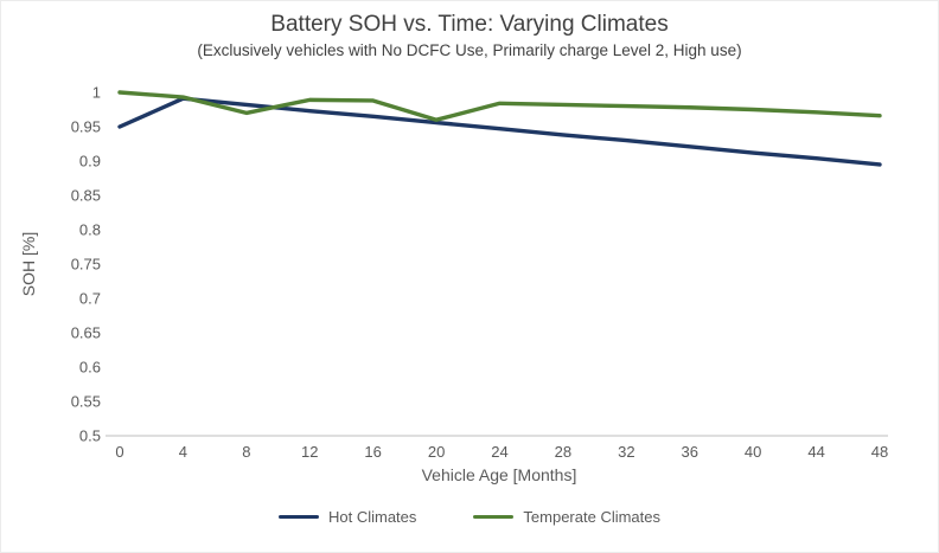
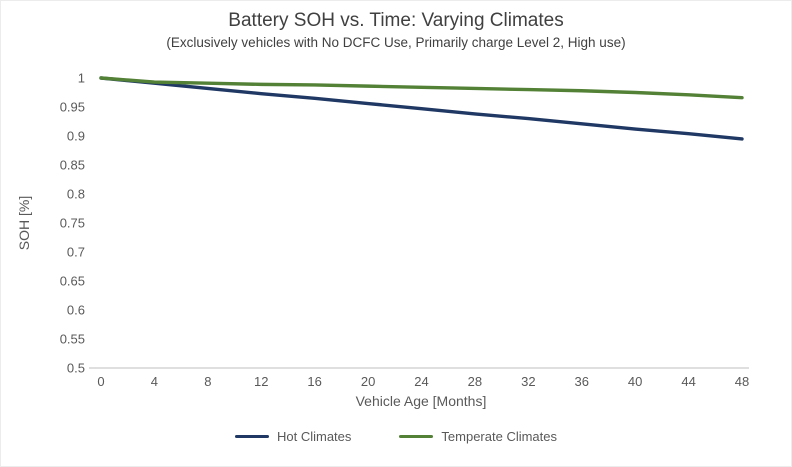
Hot Climates/0: 0.95 -> 1.00
Temperate Climates/8: 0.97 -> 0.99
Temperate Climates/20: 0.96 -> 0.99
